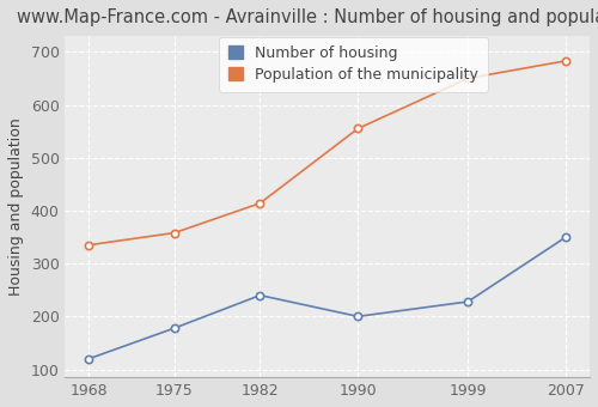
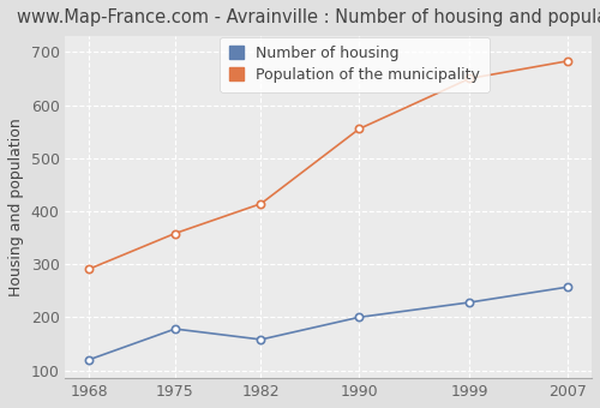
Population of the municipality/1968: 335 -> 291
Number of housing/1982: 240 -> 158
Number of housing/2007: 350 -> 257
